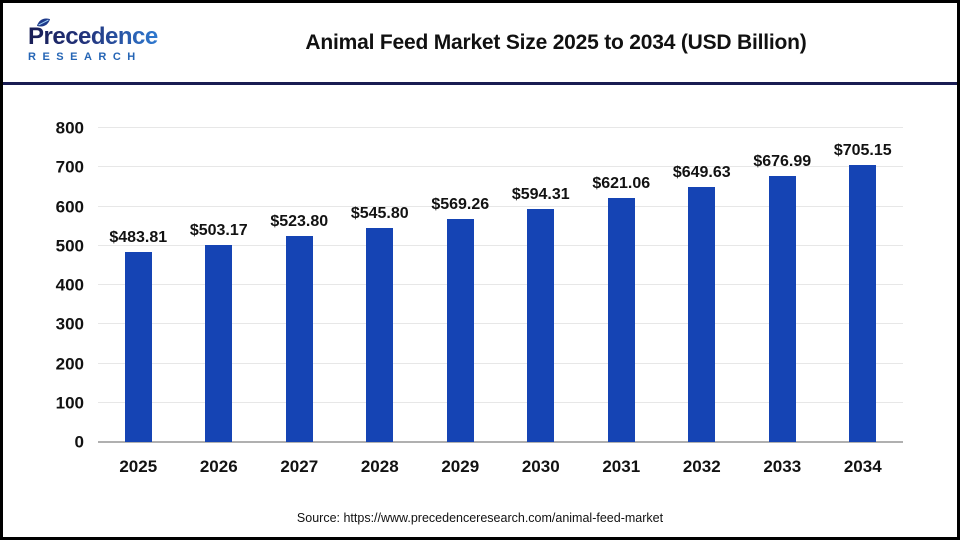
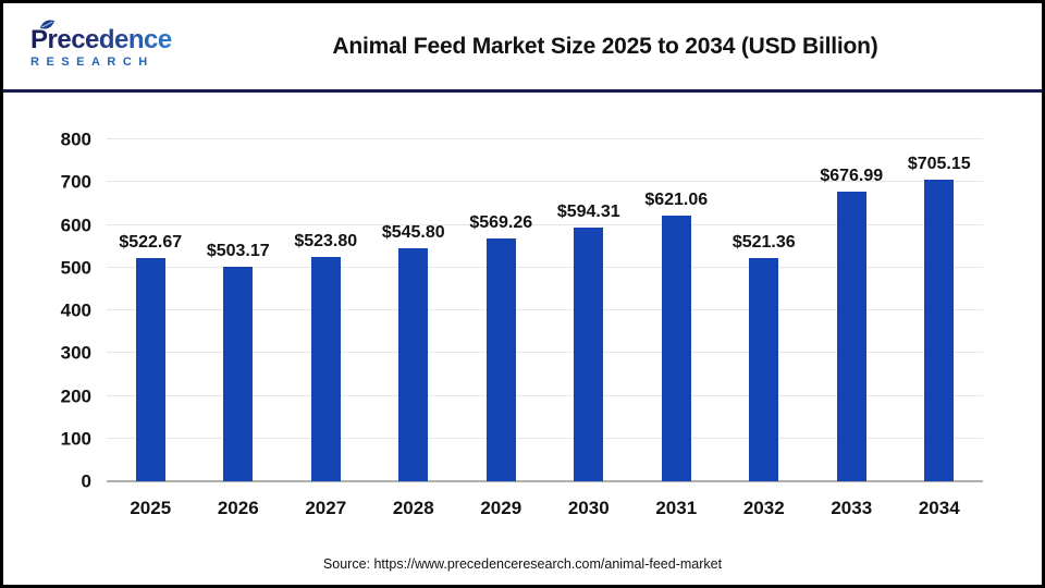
2025: $483.81 -> $522.67
2032: $649.63 -> $521.36
